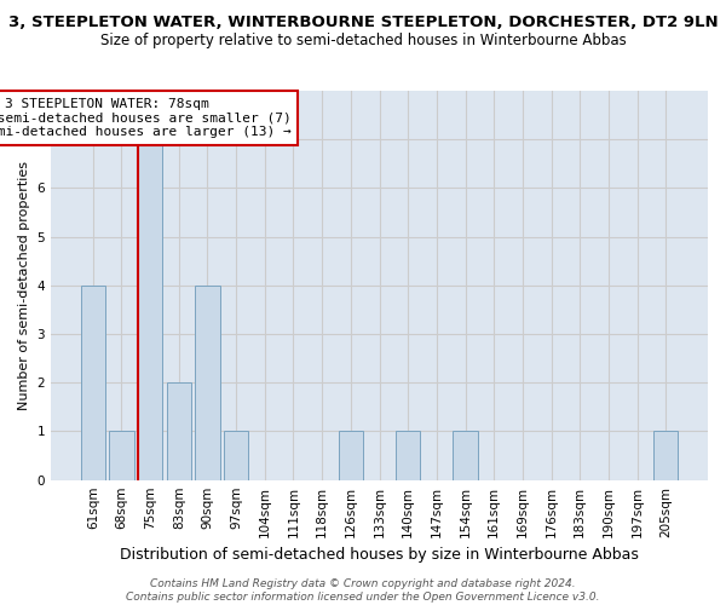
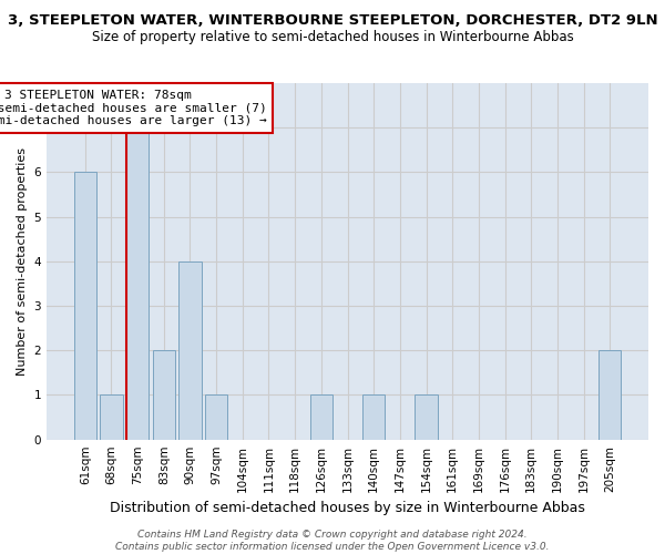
61sqm: 4 -> 6
205sqm: 1 -> 2
